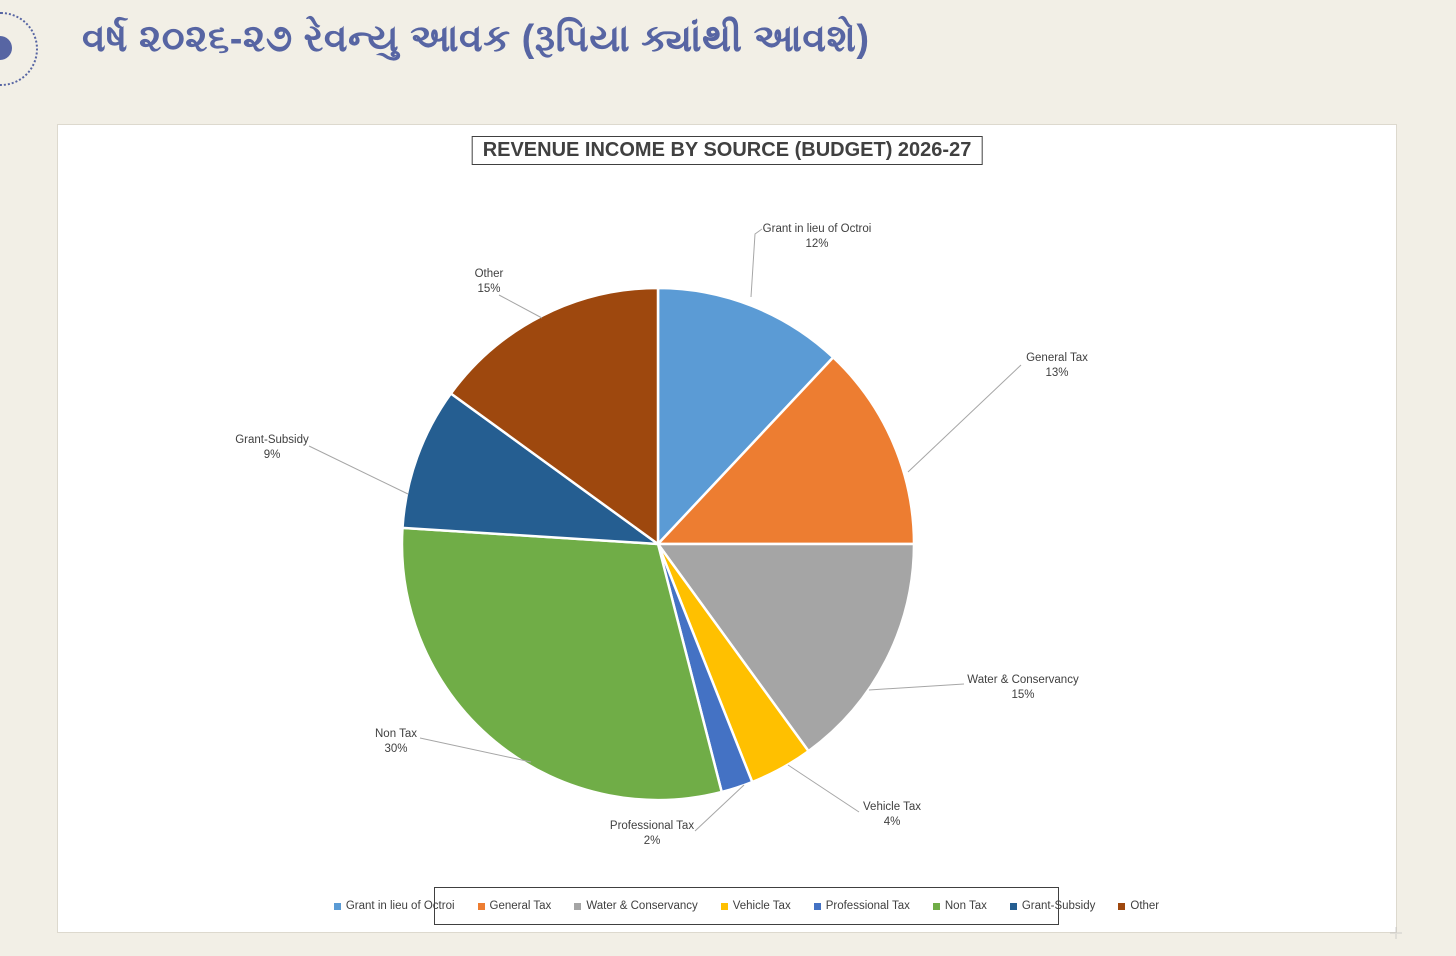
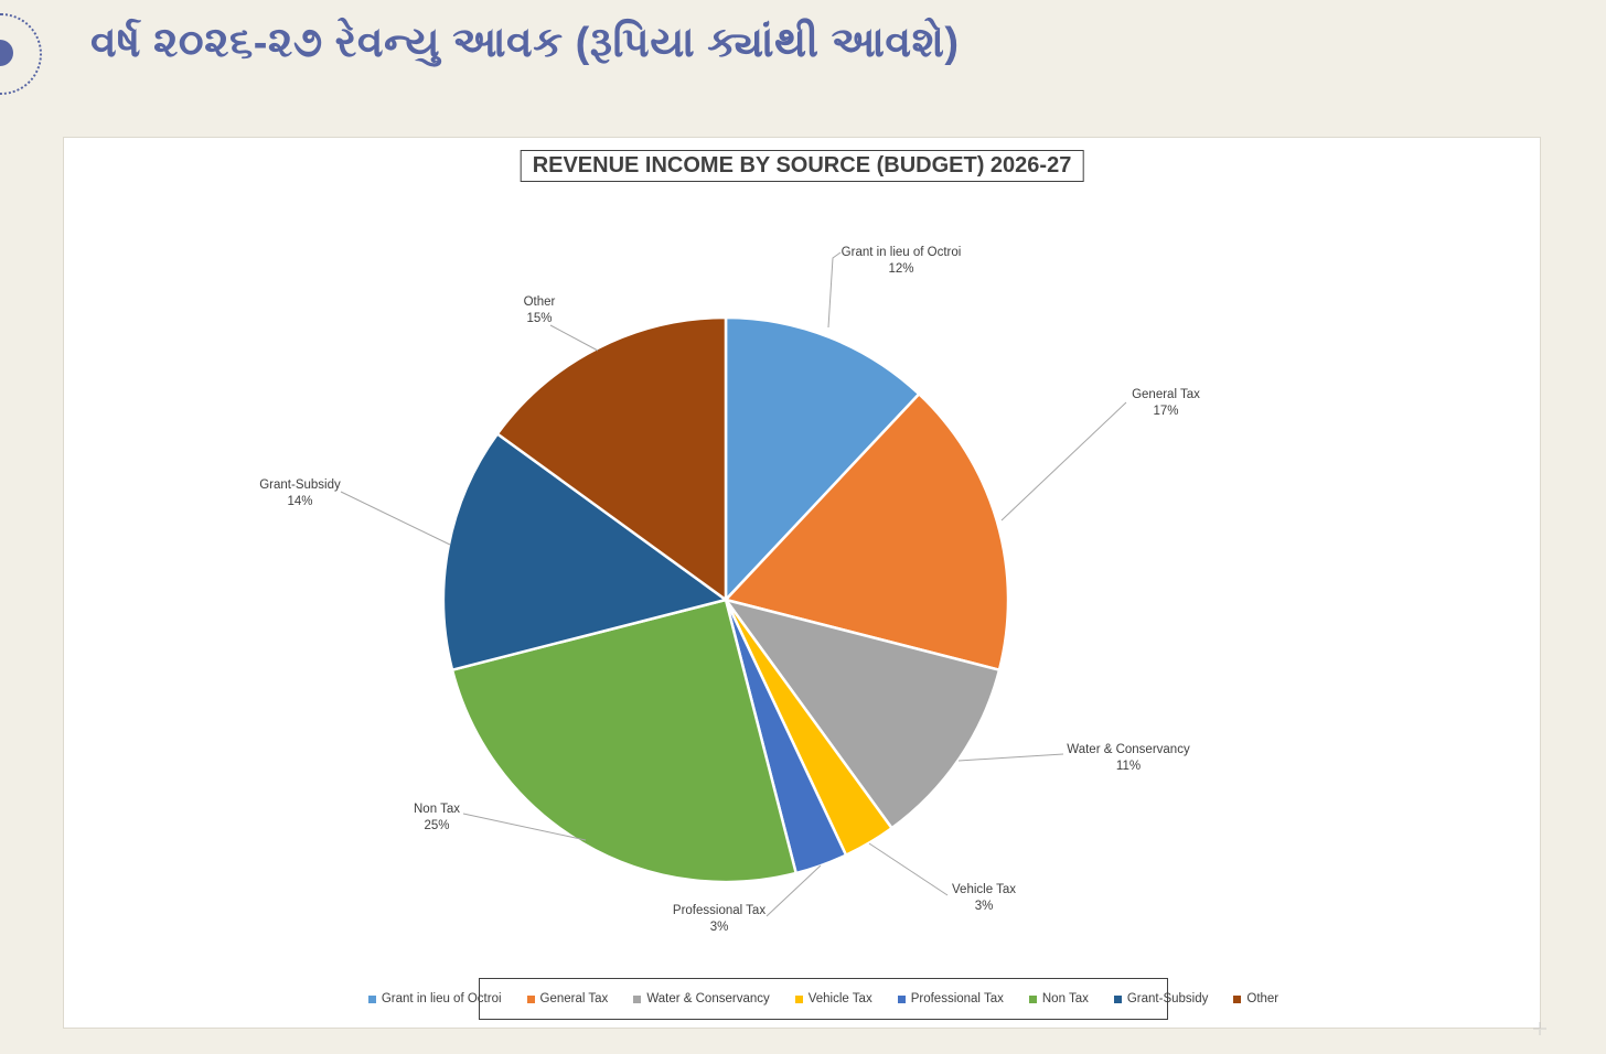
General Tax: 13% -> 17%
Water & Conservancy: 15% -> 11%
Vehicle Tax: 4% -> 3%
Professional Tax: 2% -> 3%
Non Tax: 30% -> 25%
Grant-Subsidy: 9% -> 14%
